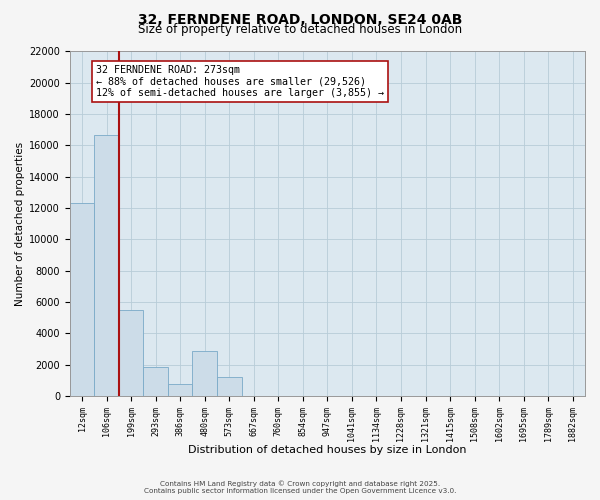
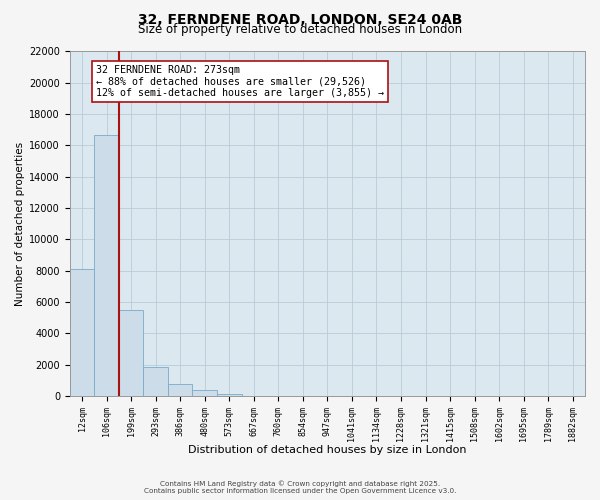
12sqm: 12300 -> 8100
480sqm: 2900 -> 400
573sqm: 1200 -> 200
